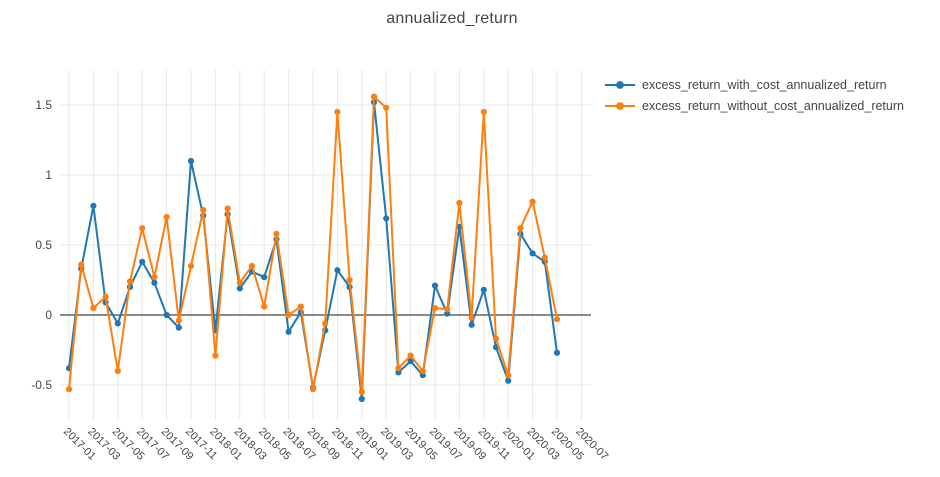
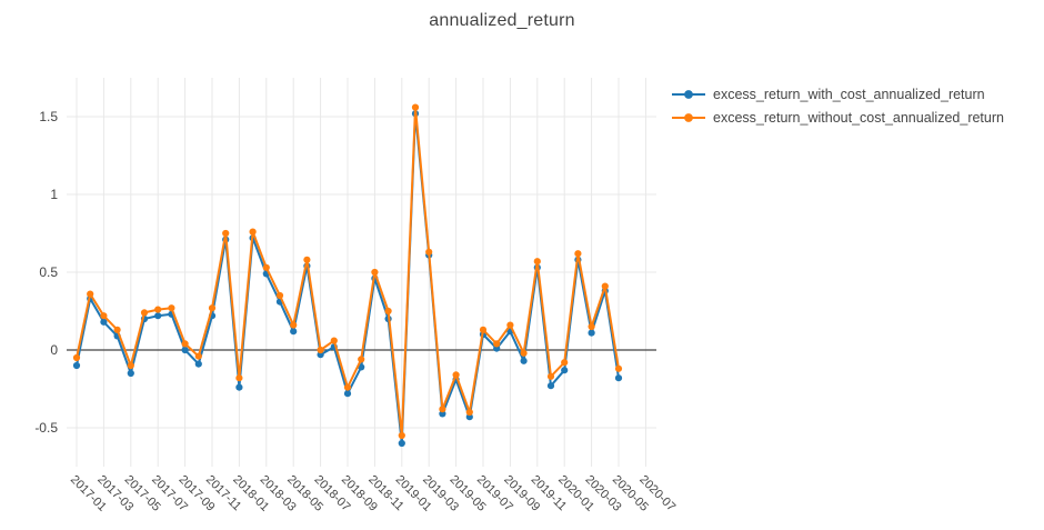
excess_return_with_cost_annualized_return/2017-01: -0.38 -> -0.10
excess_return_without_cost_annualized_return/2017-01: -0.53 -> -0.05
excess_return_with_cost_annualized_return/2017-03: 0.78 -> 0.18
excess_return_without_cost_annualized_return/2017-03: 0.05 -> 0.22
excess_return_with_cost_annualized_return/2017-05: -0.06 -> -0.15
excess_return_without_cost_annualized_return/2017-05: -0.40 -> -0.10
excess_return_with_cost_annualized_return/2017-07: 0.38 -> 0.22
excess_return_without_cost_annualized_return/2017-07: 0.62 -> 0.26
excess_return_without_cost_annualized_return/2017-09: 0.70 -> 0.04
excess_return_with_cost_annualized_return/2017-11: 1.10 -> 0.22
excess_return_without_cost_annualized_return/2017-11: 0.35 -> 0.27
excess_return_with_cost_annualized_return/2018-01: -0.11 -> -0.24
excess_return_without_cost_annualized_return/2018-01: -0.29 -> -0.18
excess_return_with_cost_annualized_return/2018-03: 0.19 -> 0.49
excess_return_without_cost_annualized_return/2018-03: 0.23 -> 0.53
excess_return_with_cost_annualized_return/2018-05: 0.27 -> 0.12
excess_return_without_cost_annualized_return/2018-05: 0.06 -> 0.16
excess_return_with_cost_annualized_return/2018-07: -0.12 -> -0.03
excess_return_with_cost_annualized_return/2018-09: -0.52 -> -0.28
excess_return_without_cost_annualized_return/2018-09: -0.53 -> -0.24
excess_return_with_cost_annualized_return/2018-11: 0.32 -> 0.46
excess_return_without_cost_annualized_return/2018-11: 1.45 -> 0.50
excess_return_with_cost_annualized_return/2019-03: 0.69 -> 0.61
excess_return_without_cost_annualized_return/2019-03: 1.48 -> 0.63
excess_return_with_cost_annualized_return/2019-05: -0.33 -> -0.19
excess_return_without_cost_annualized_return/2019-05: -0.29 -> -0.16
excess_return_with_cost_annualized_return/2019-07: 0.21 -> 0.10
excess_return_without_cost_annualized_return/2019-07: 0.05 -> 0.13
excess_return_with_cost_annualized_return/2019-09: 0.63 -> 0.12
excess_return_without_cost_annualized_return/2019-09: 0.80 -> 0.16
excess_return_with_cost_annualized_return/2019-11: 0.18 -> 0.53
excess_return_without_cost_annualized_return/2019-11: 1.45 -> 0.57
excess_return_with_cost_annualized_return/2020-01: -0.47 -> -0.13
excess_return_without_cost_annualized_return/2020-01: -0.43 -> -0.08
excess_return_with_cost_annualized_return/2020-03: 0.44 -> 0.11
excess_return_without_cost_annualized_return/2020-03: 0.81 -> 0.15
excess_return_with_cost_annualized_return/2020-05: -0.27 -> -0.18
excess_return_without_cost_annualized_return/2020-05: -0.03 -> -0.12
